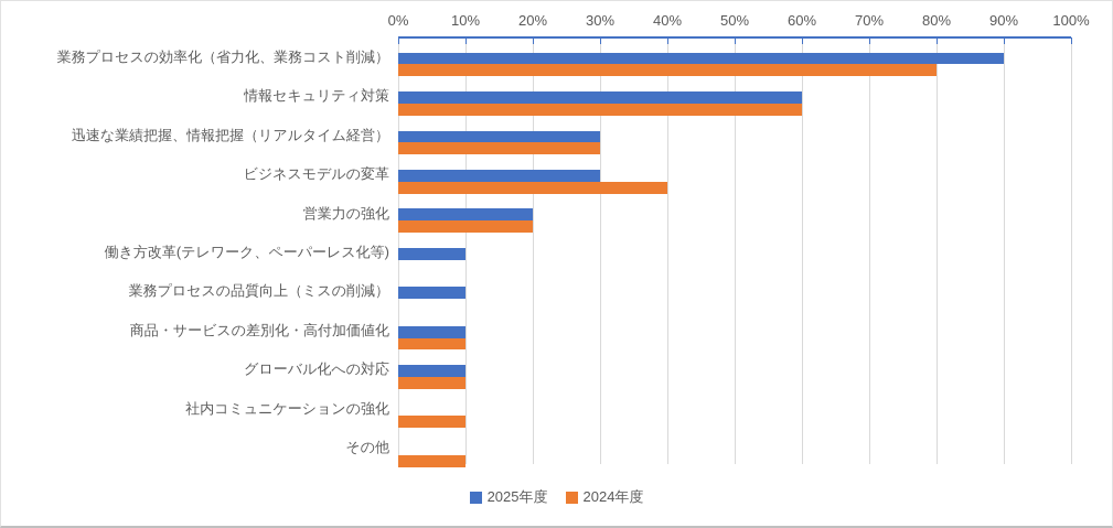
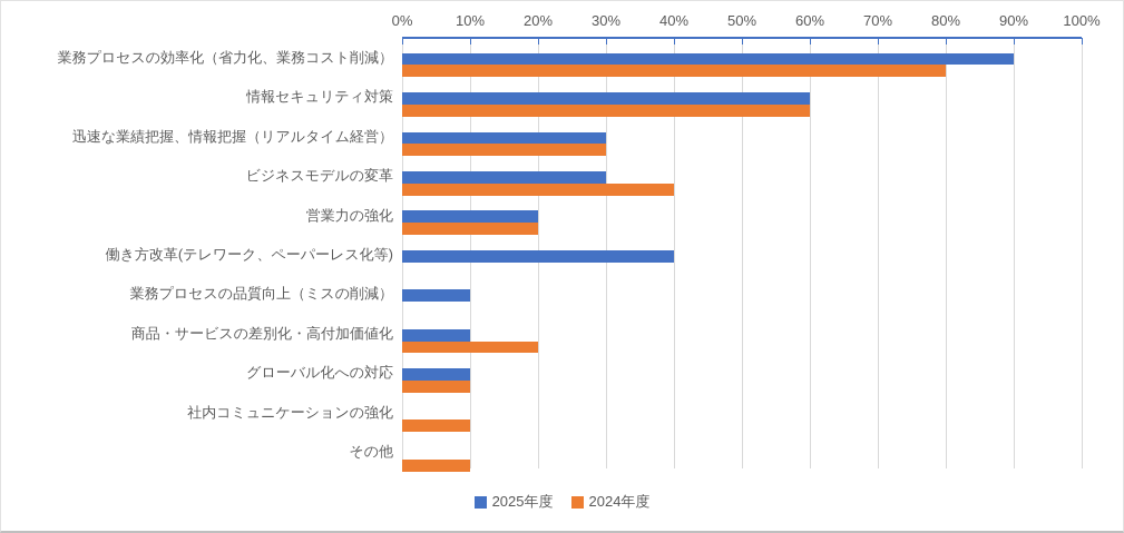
2025年度/働き方改革(テレワーク、ペーパーレス化等): 10% -> 40%
2024年度/商品・サービスの差別化・高付加価値化: 10% -> 20%
